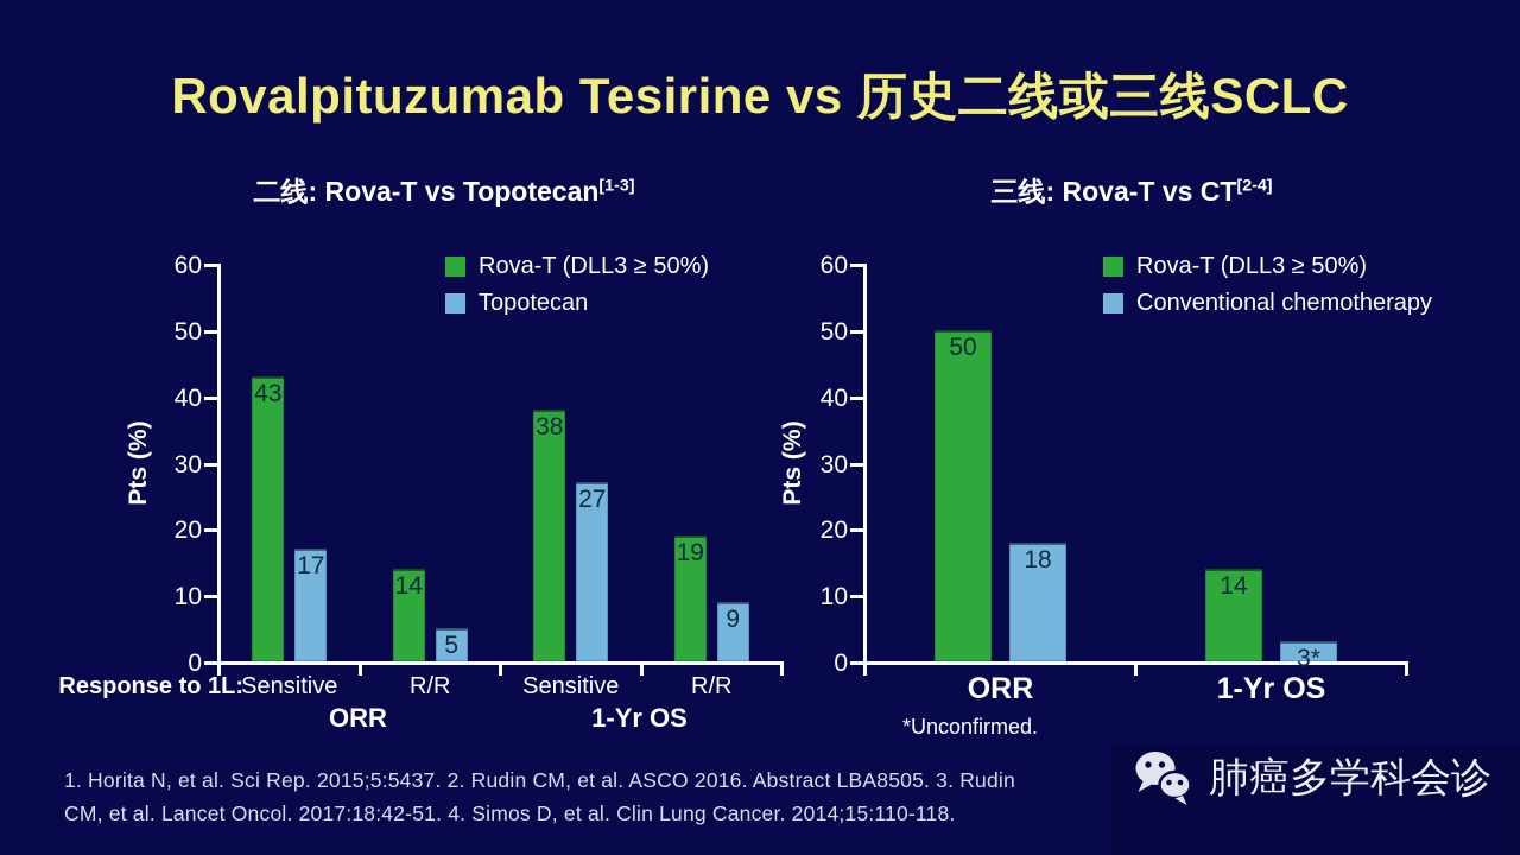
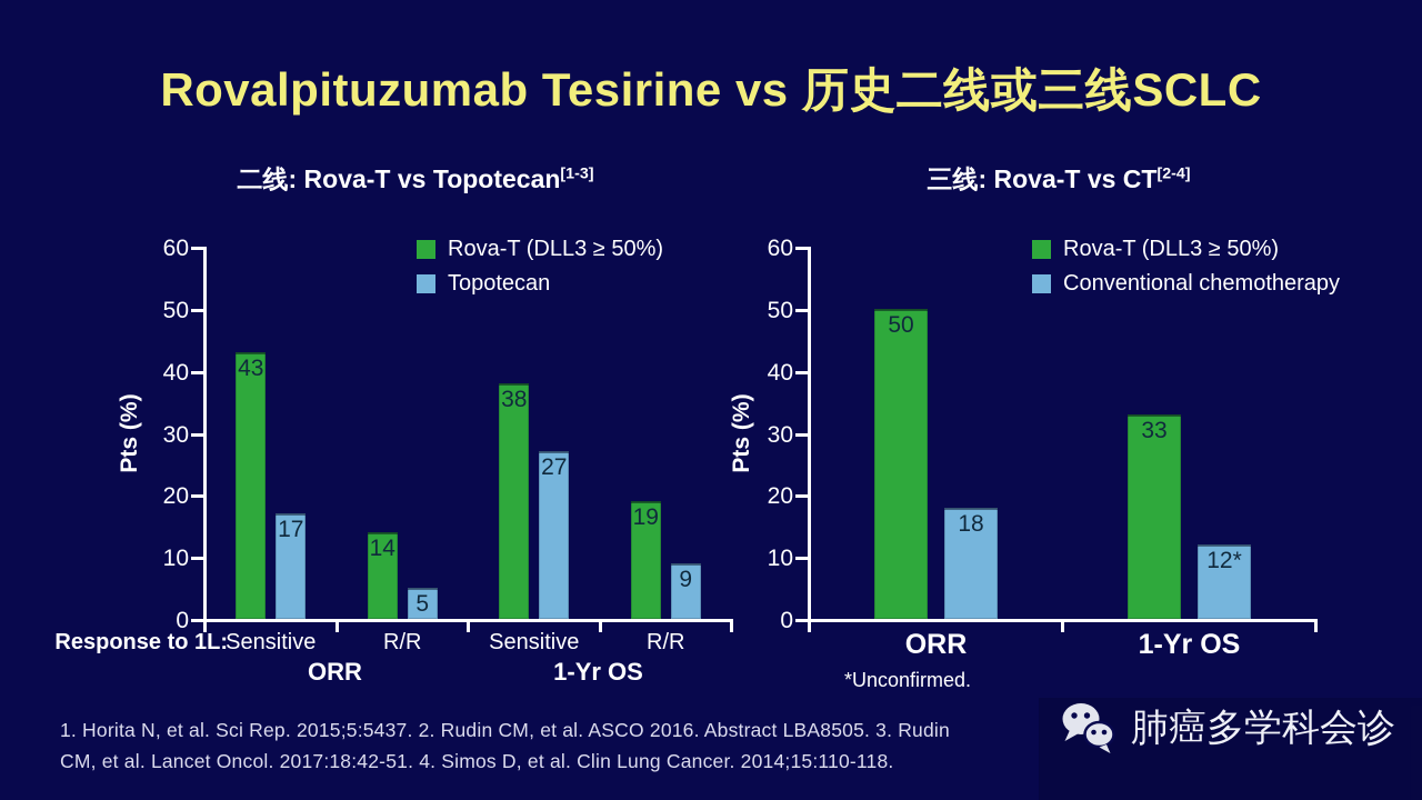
三线: Rova-T vs CT/Rova-T (DLL3 ≥ 50%)/1-Yr OS: 14 -> 33
三线: Rova-T vs CT/Conventional chemotherapy/1-Yr OS: 3 -> 12
